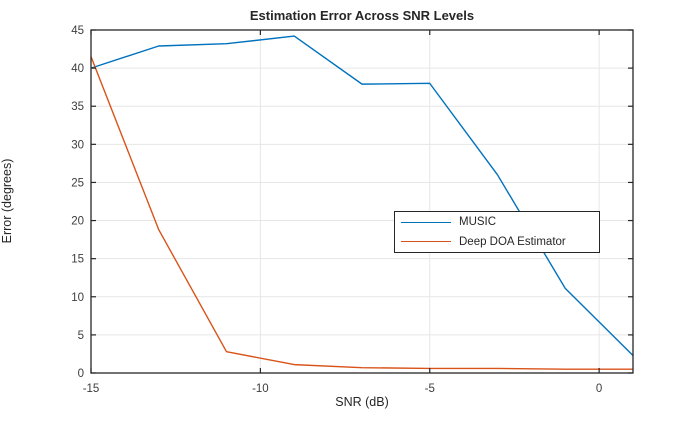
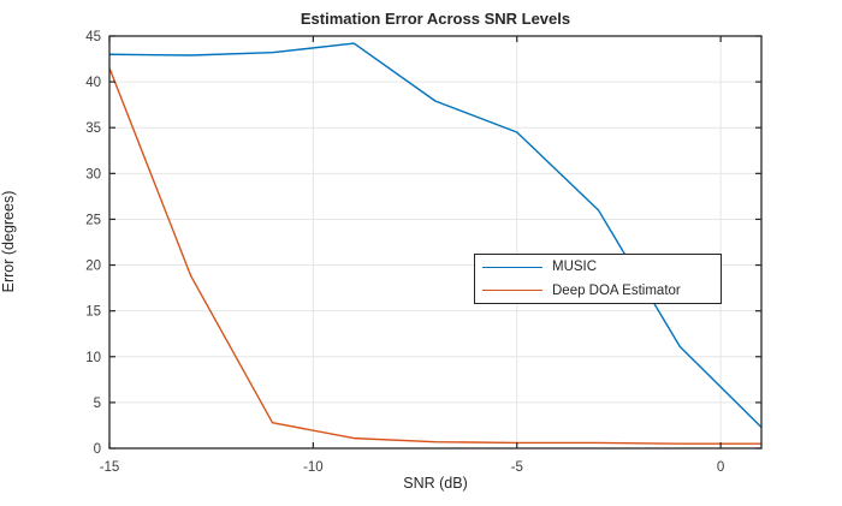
MUSIC/-15: 40 -> 43
MUSIC/-5: 38 -> 34
